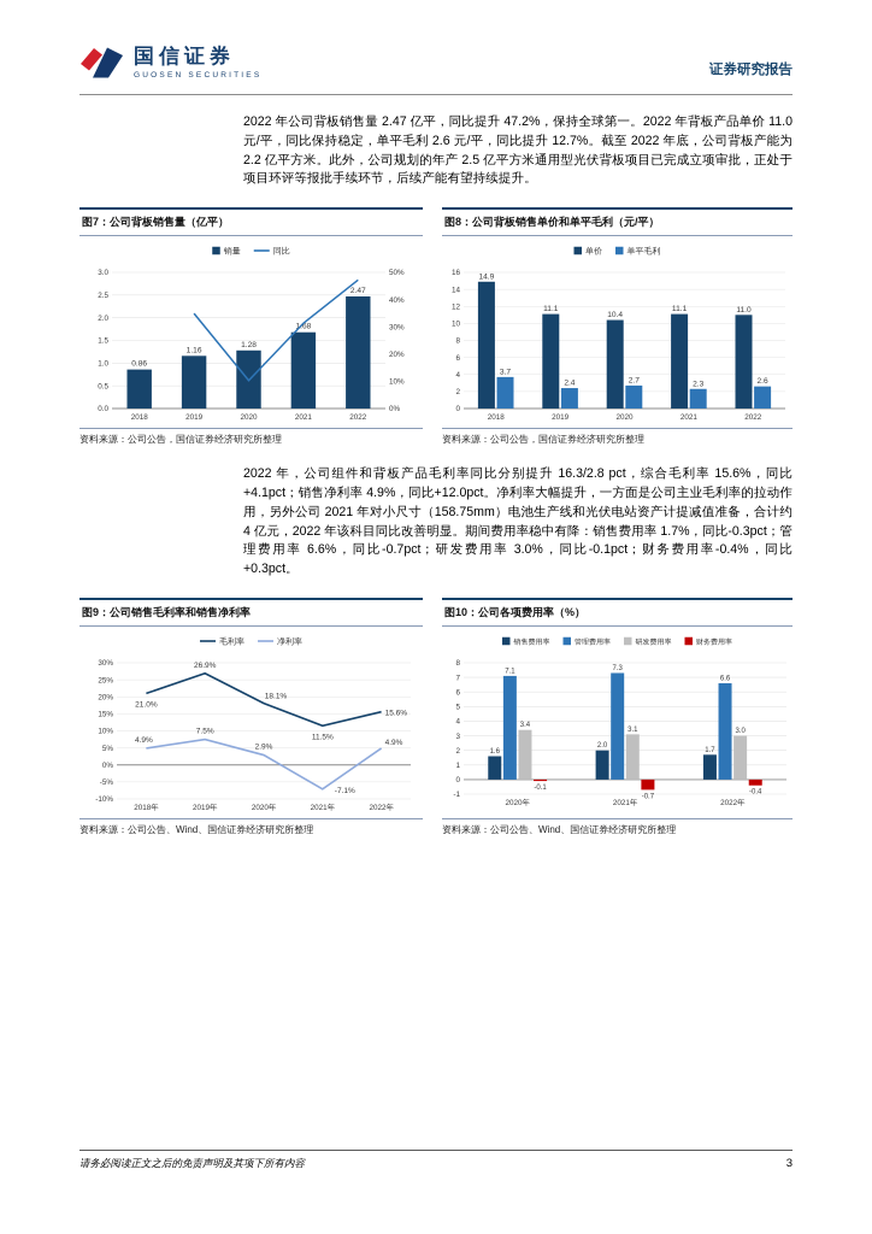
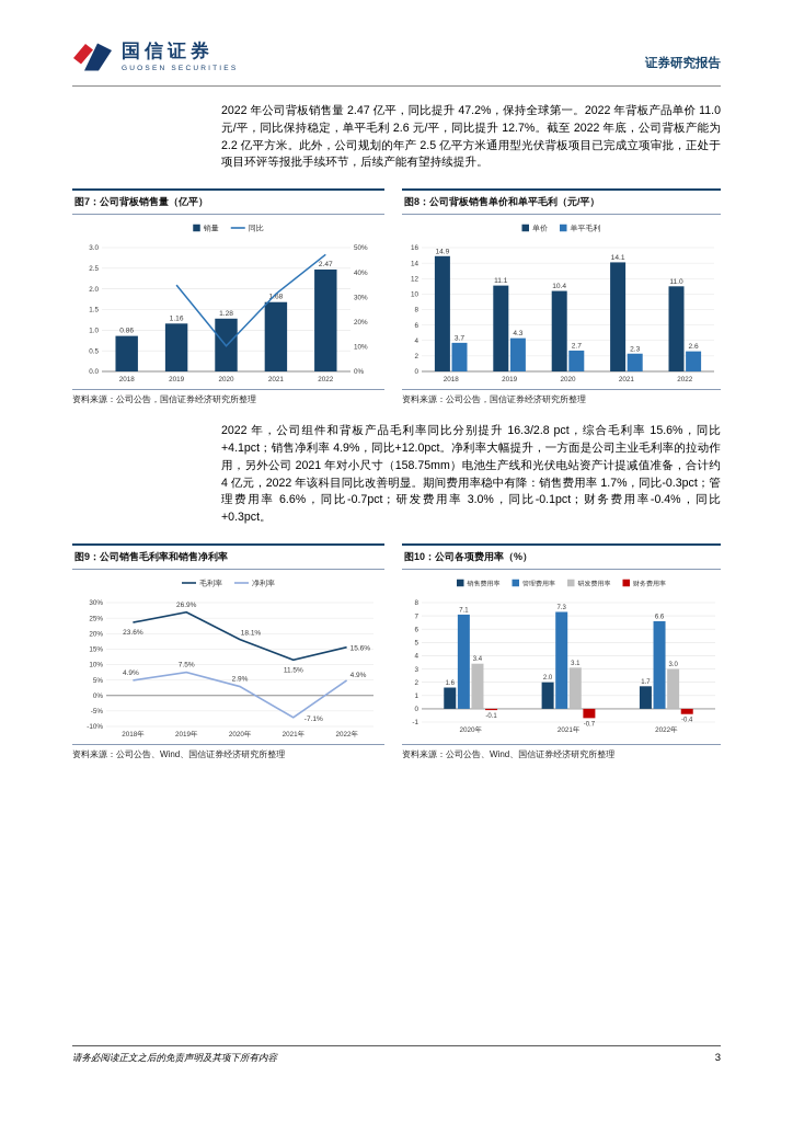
图8：公司背板销售单价和单平毛利（元/平）/单平毛利/2019: 2.4 -> 4.3
图8：公司背板销售单价和单平毛利（元/平）/单价/2021: 11.1 -> 14.1
图9：公司销售毛利率和销售净利率/毛利率/2018年: 21.0% -> 23.6%
